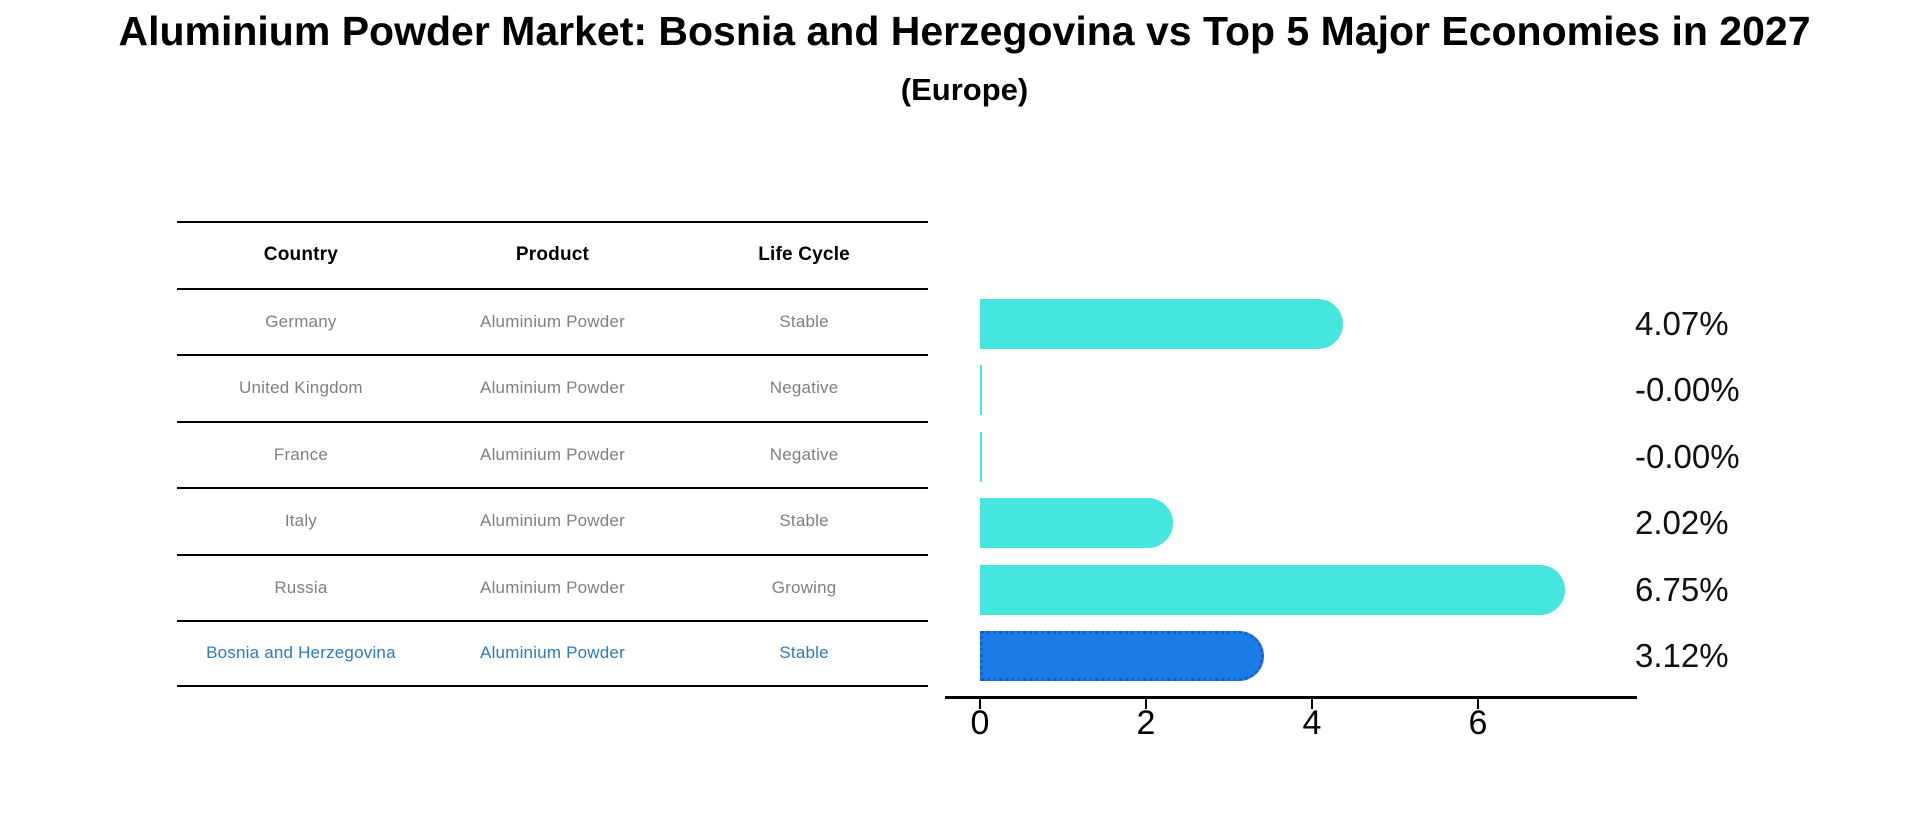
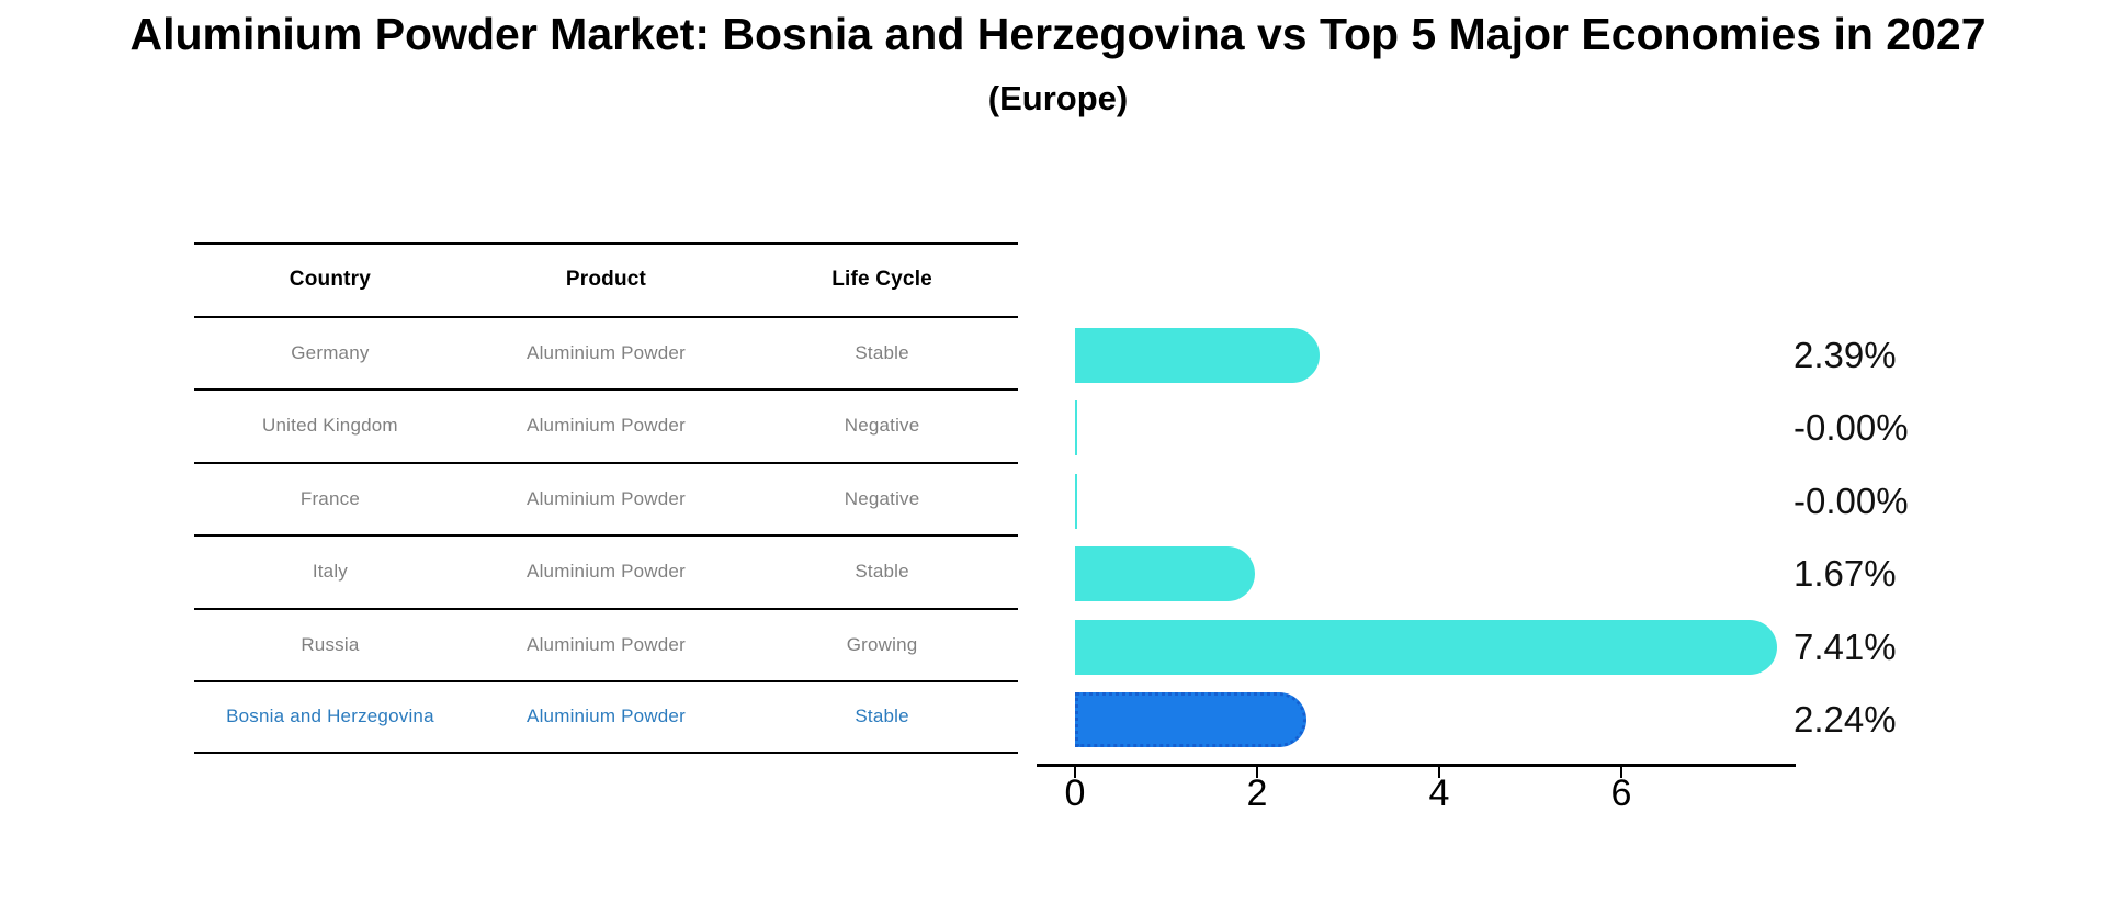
Germany: 4.07% -> 2.39%
Italy: 2.02% -> 1.67%
Russia: 6.75% -> 7.41%
Bosnia and Herzegovina: 3.12% -> 2.24%
